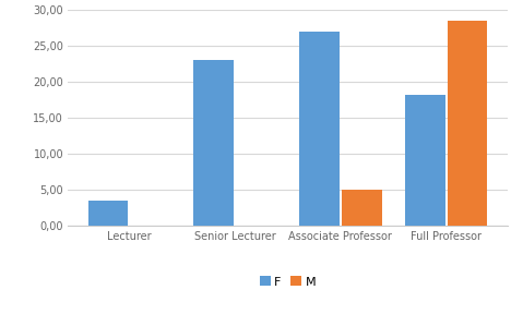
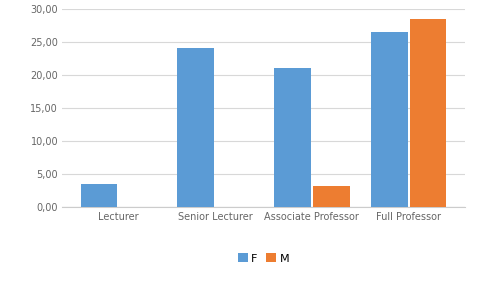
F/Senior Lecturer: 23,0 -> 24,0
F/Associate Professor: 27,0 -> 21,0
M/Associate Professor: 5,0 -> 3,2
F/Full Professor: 18,2 -> 26,4
